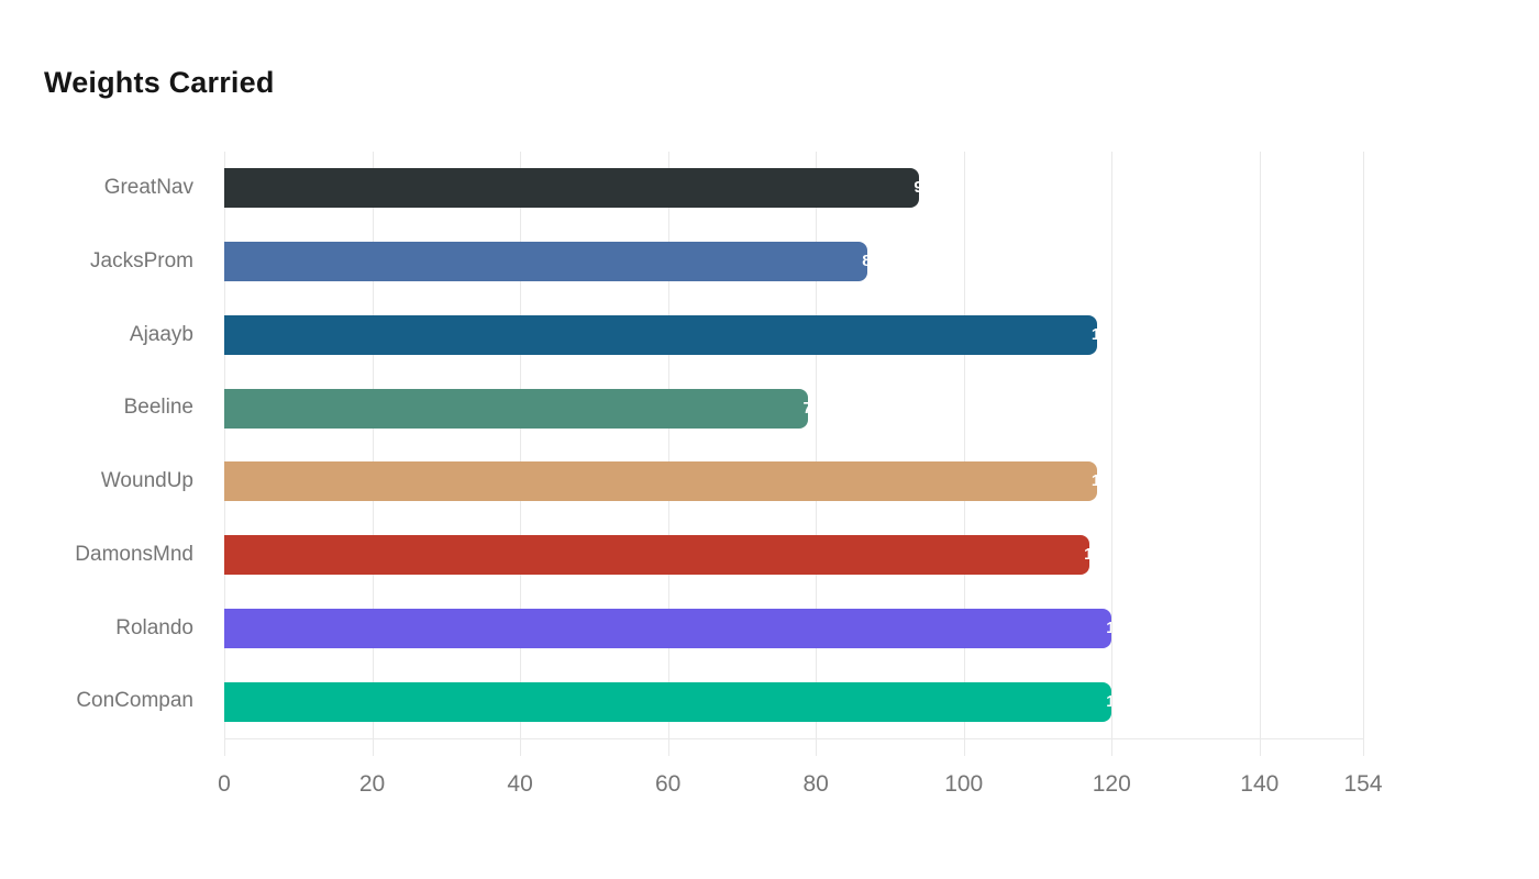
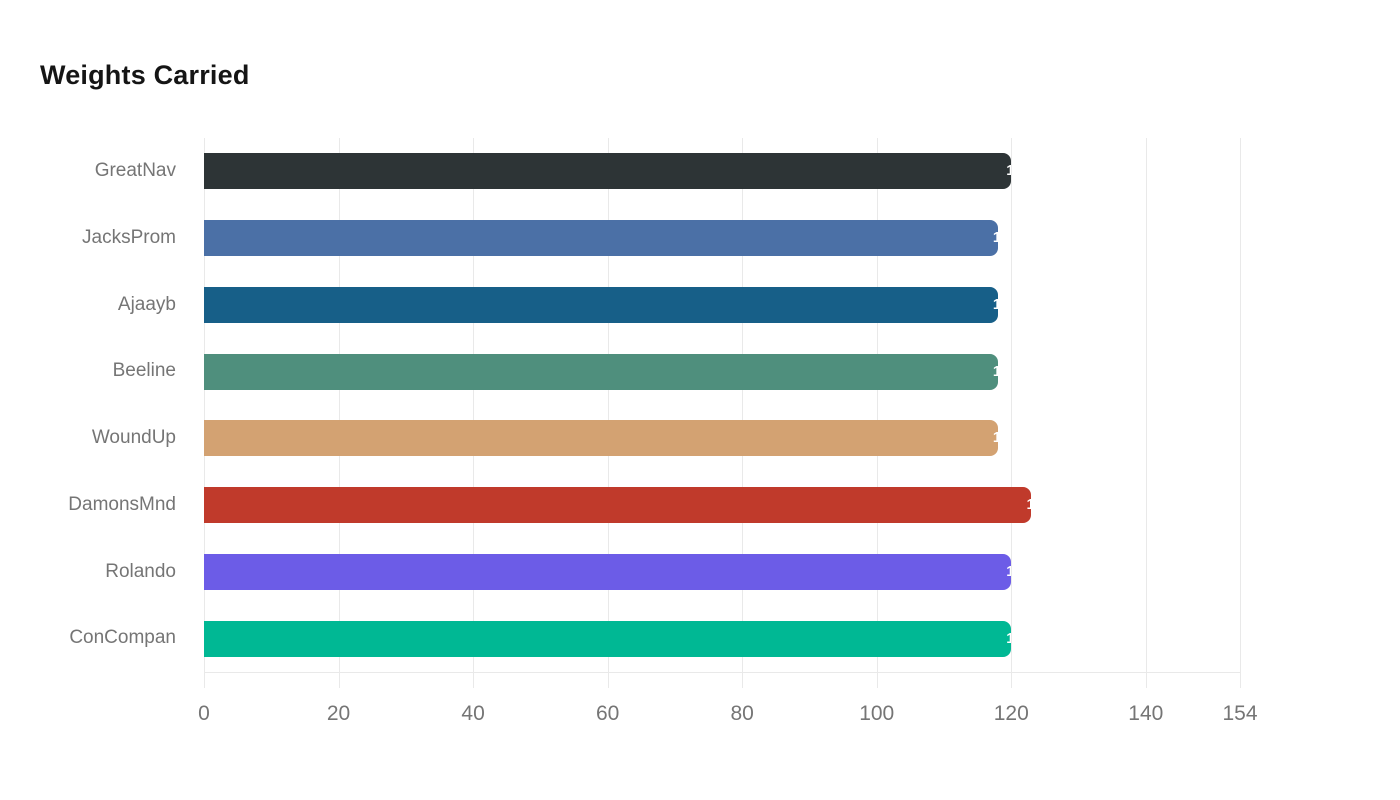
GreatNav: 94 -> 120
JacksProm: 87 -> 118
Beeline: 79 -> 118
DamonsMnd: 117 -> 123
